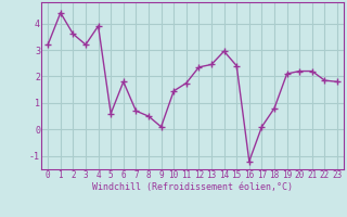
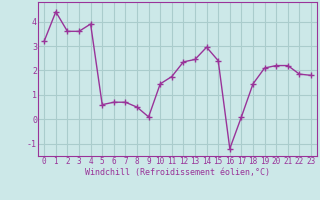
3: 3.20 -> 3.60
6: 1.80 -> 0.70
18: 0.80 -> 1.45
